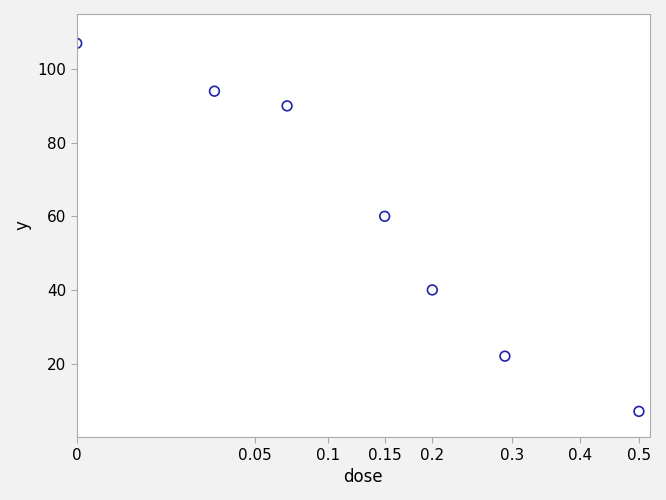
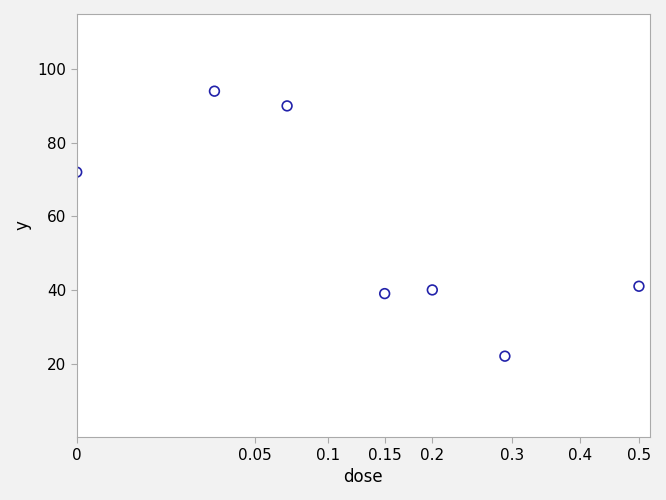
0: 107 -> 72
0.15: 60 -> 39
0.5: 7 -> 41
